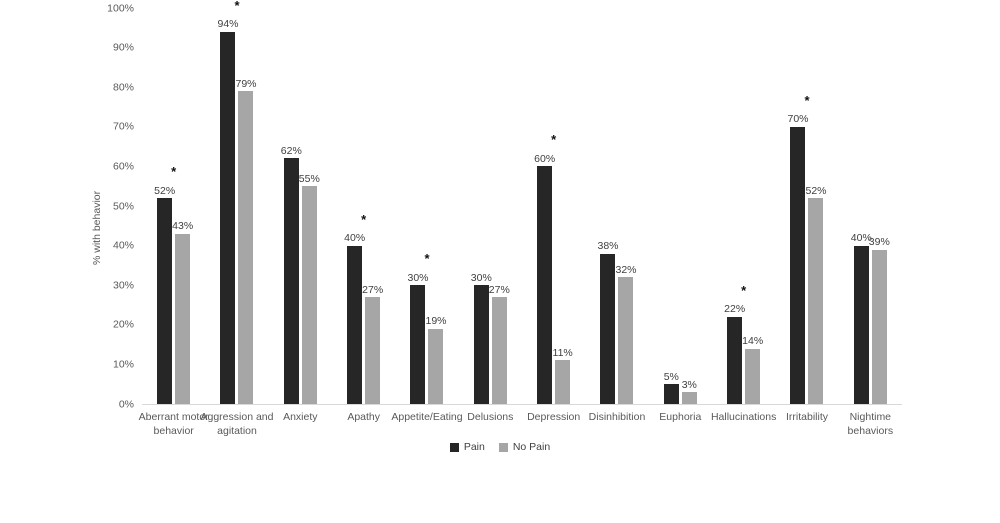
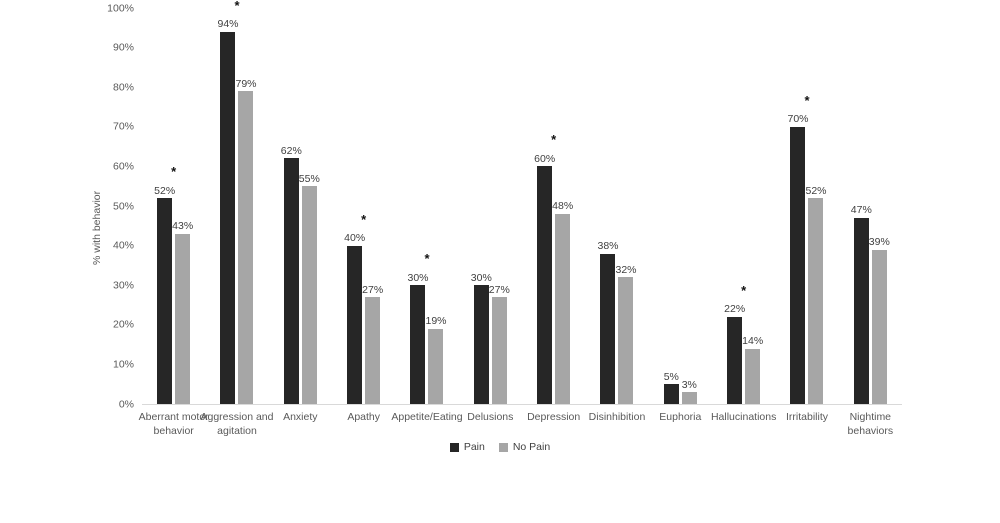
No Pain/Depression: 11% -> 48%
Pain/Nightime behaviors: 40% -> 47%
